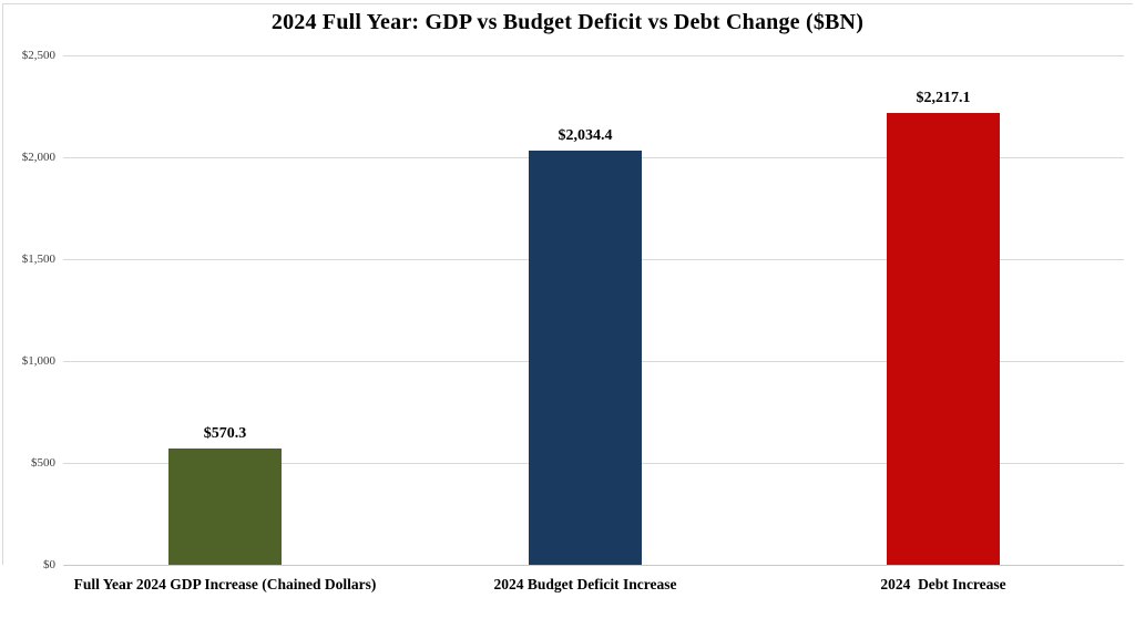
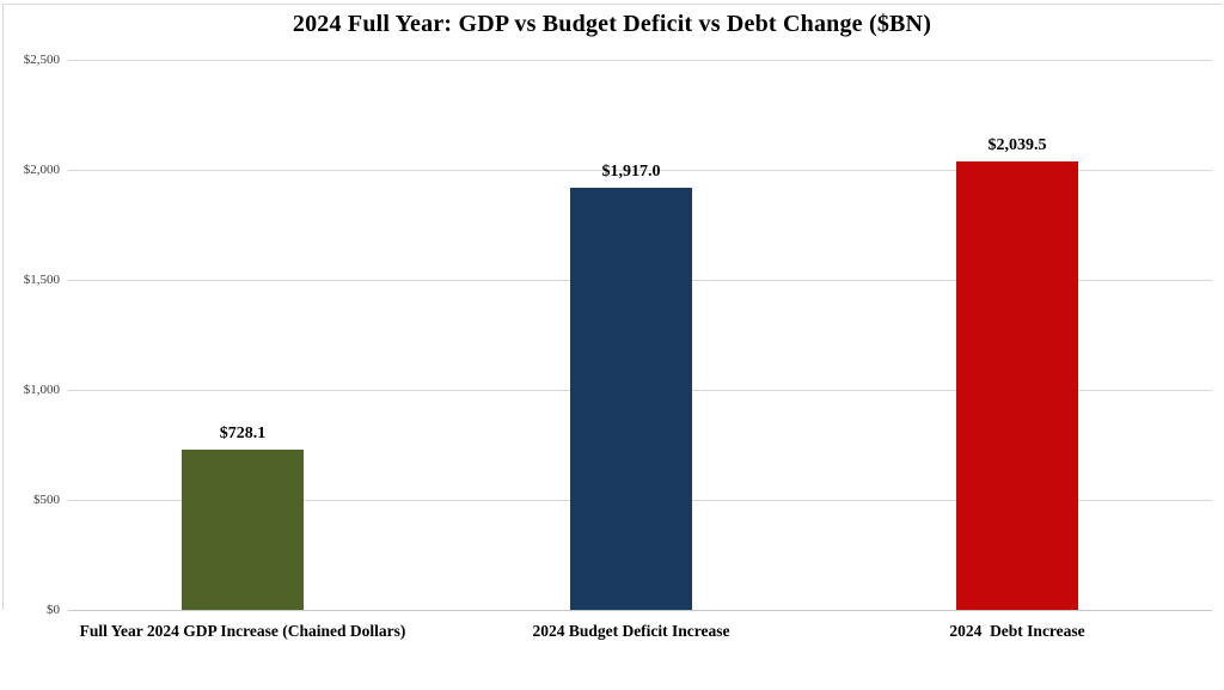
Full Year 2024 GDP Increase (Chained Dollars): $570.3 -> $728.1
2024 Budget Deficit Increase: $2,034.4 -> $1,917.0
2024 Debt Increase: $2,217.1 -> $2,039.5
